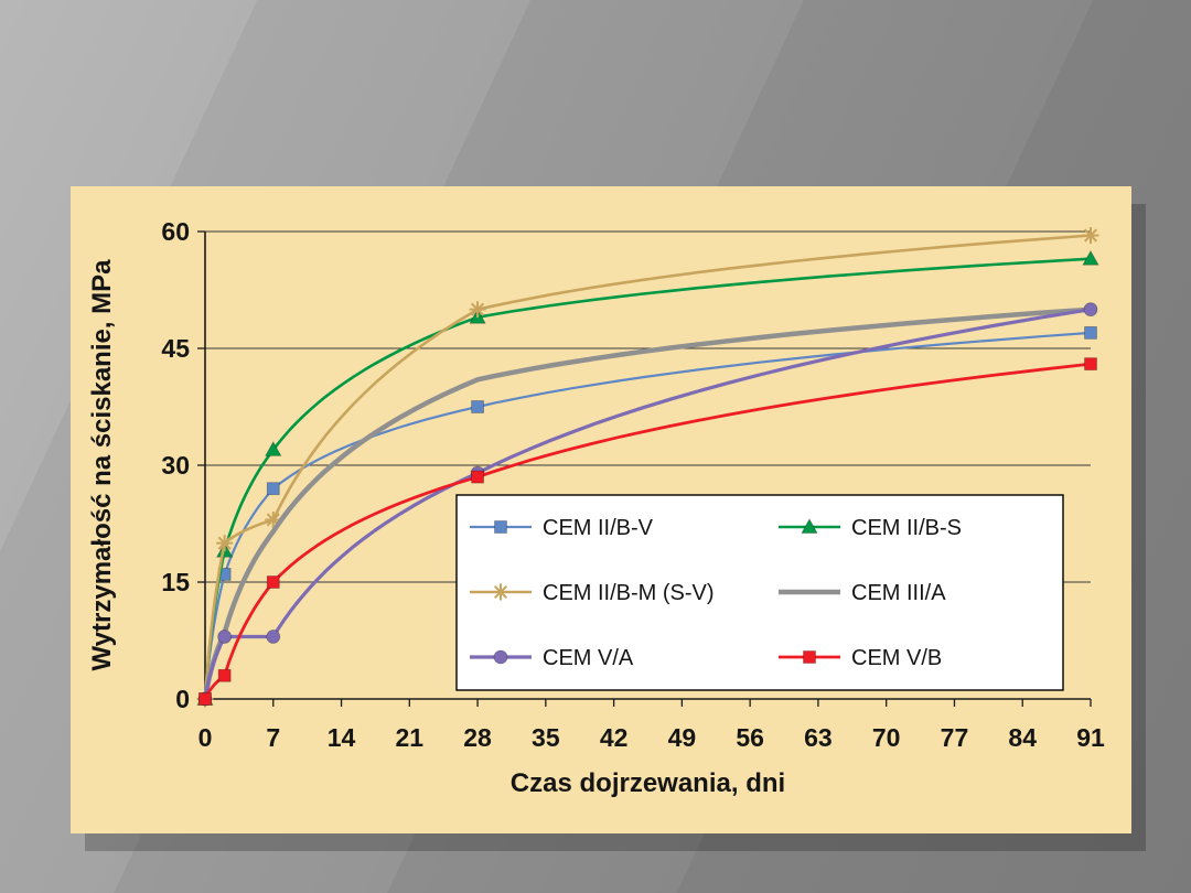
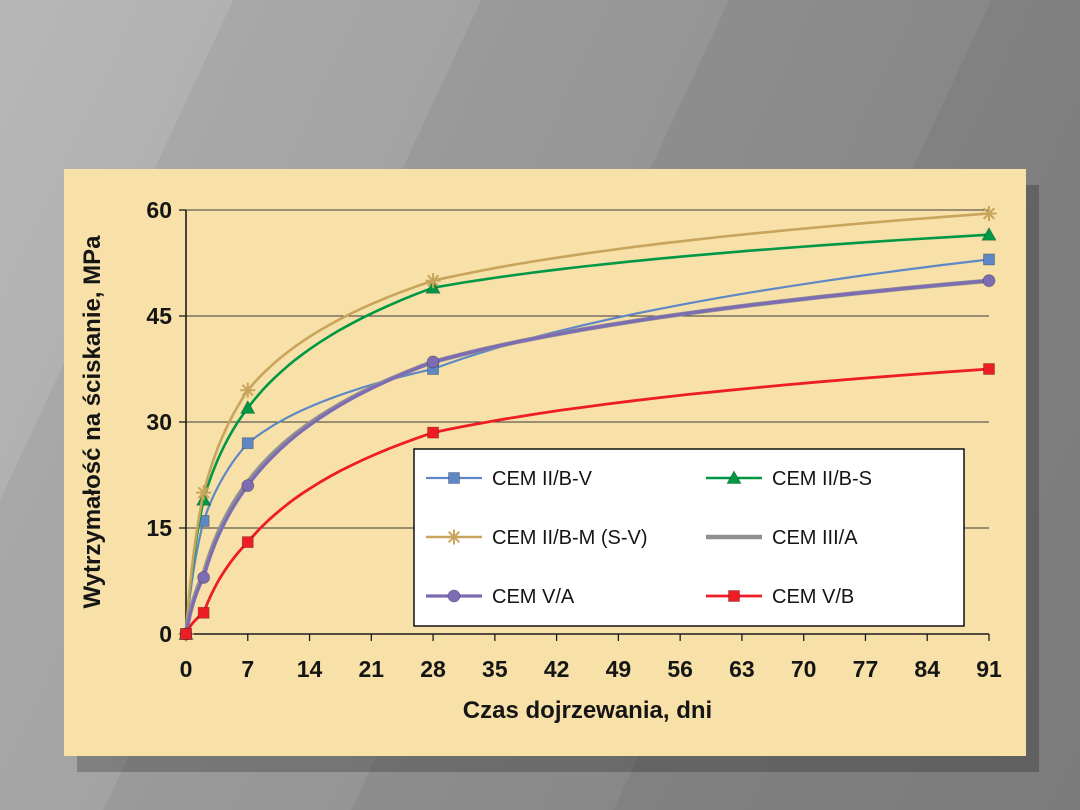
CEM II/B-M (S-V)/7: 23 -> 34
CEM V/A/7: 8 -> 21
CEM V/B/7: 15 -> 13
CEM III/A/28: 41 -> 38
CEM V/A/28: 29 -> 38
CEM II/B-V/91: 47 -> 53
CEM V/B/91: 43 -> 38
